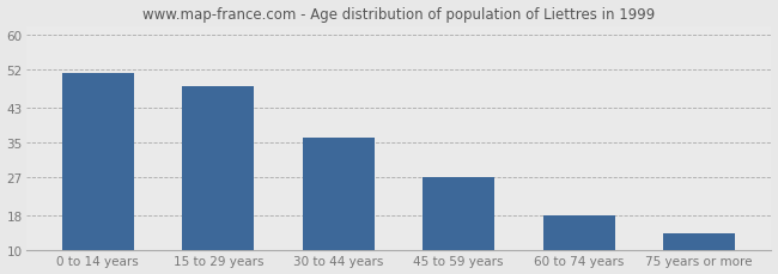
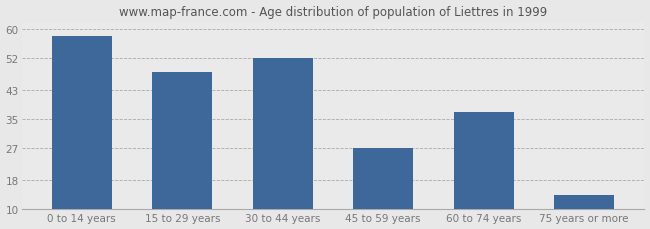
0 to 14 years: 51 -> 58
30 to 44 years: 36 -> 52
60 to 74 years: 18 -> 37
